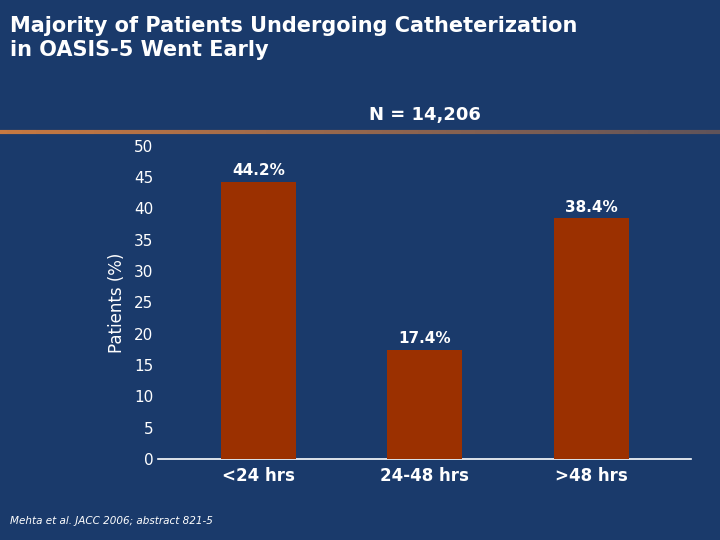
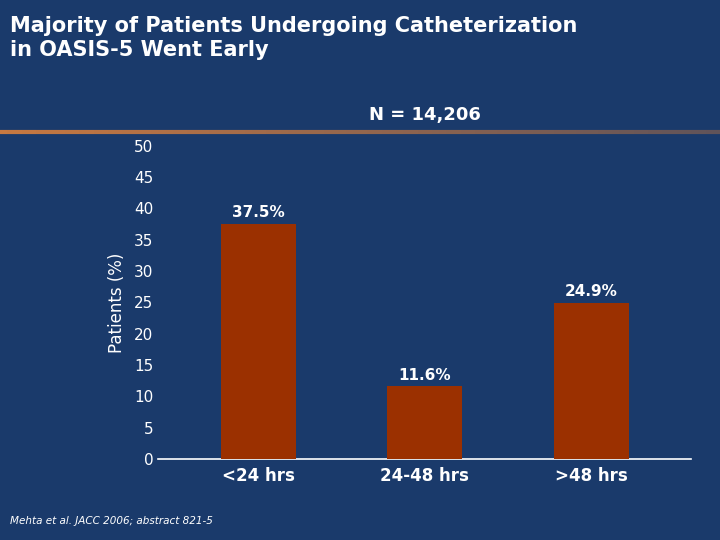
<24 hrs: 44.2% -> 37.5%
24-48 hrs: 17.4% -> 11.6%
>48 hrs: 38.4% -> 24.9%
